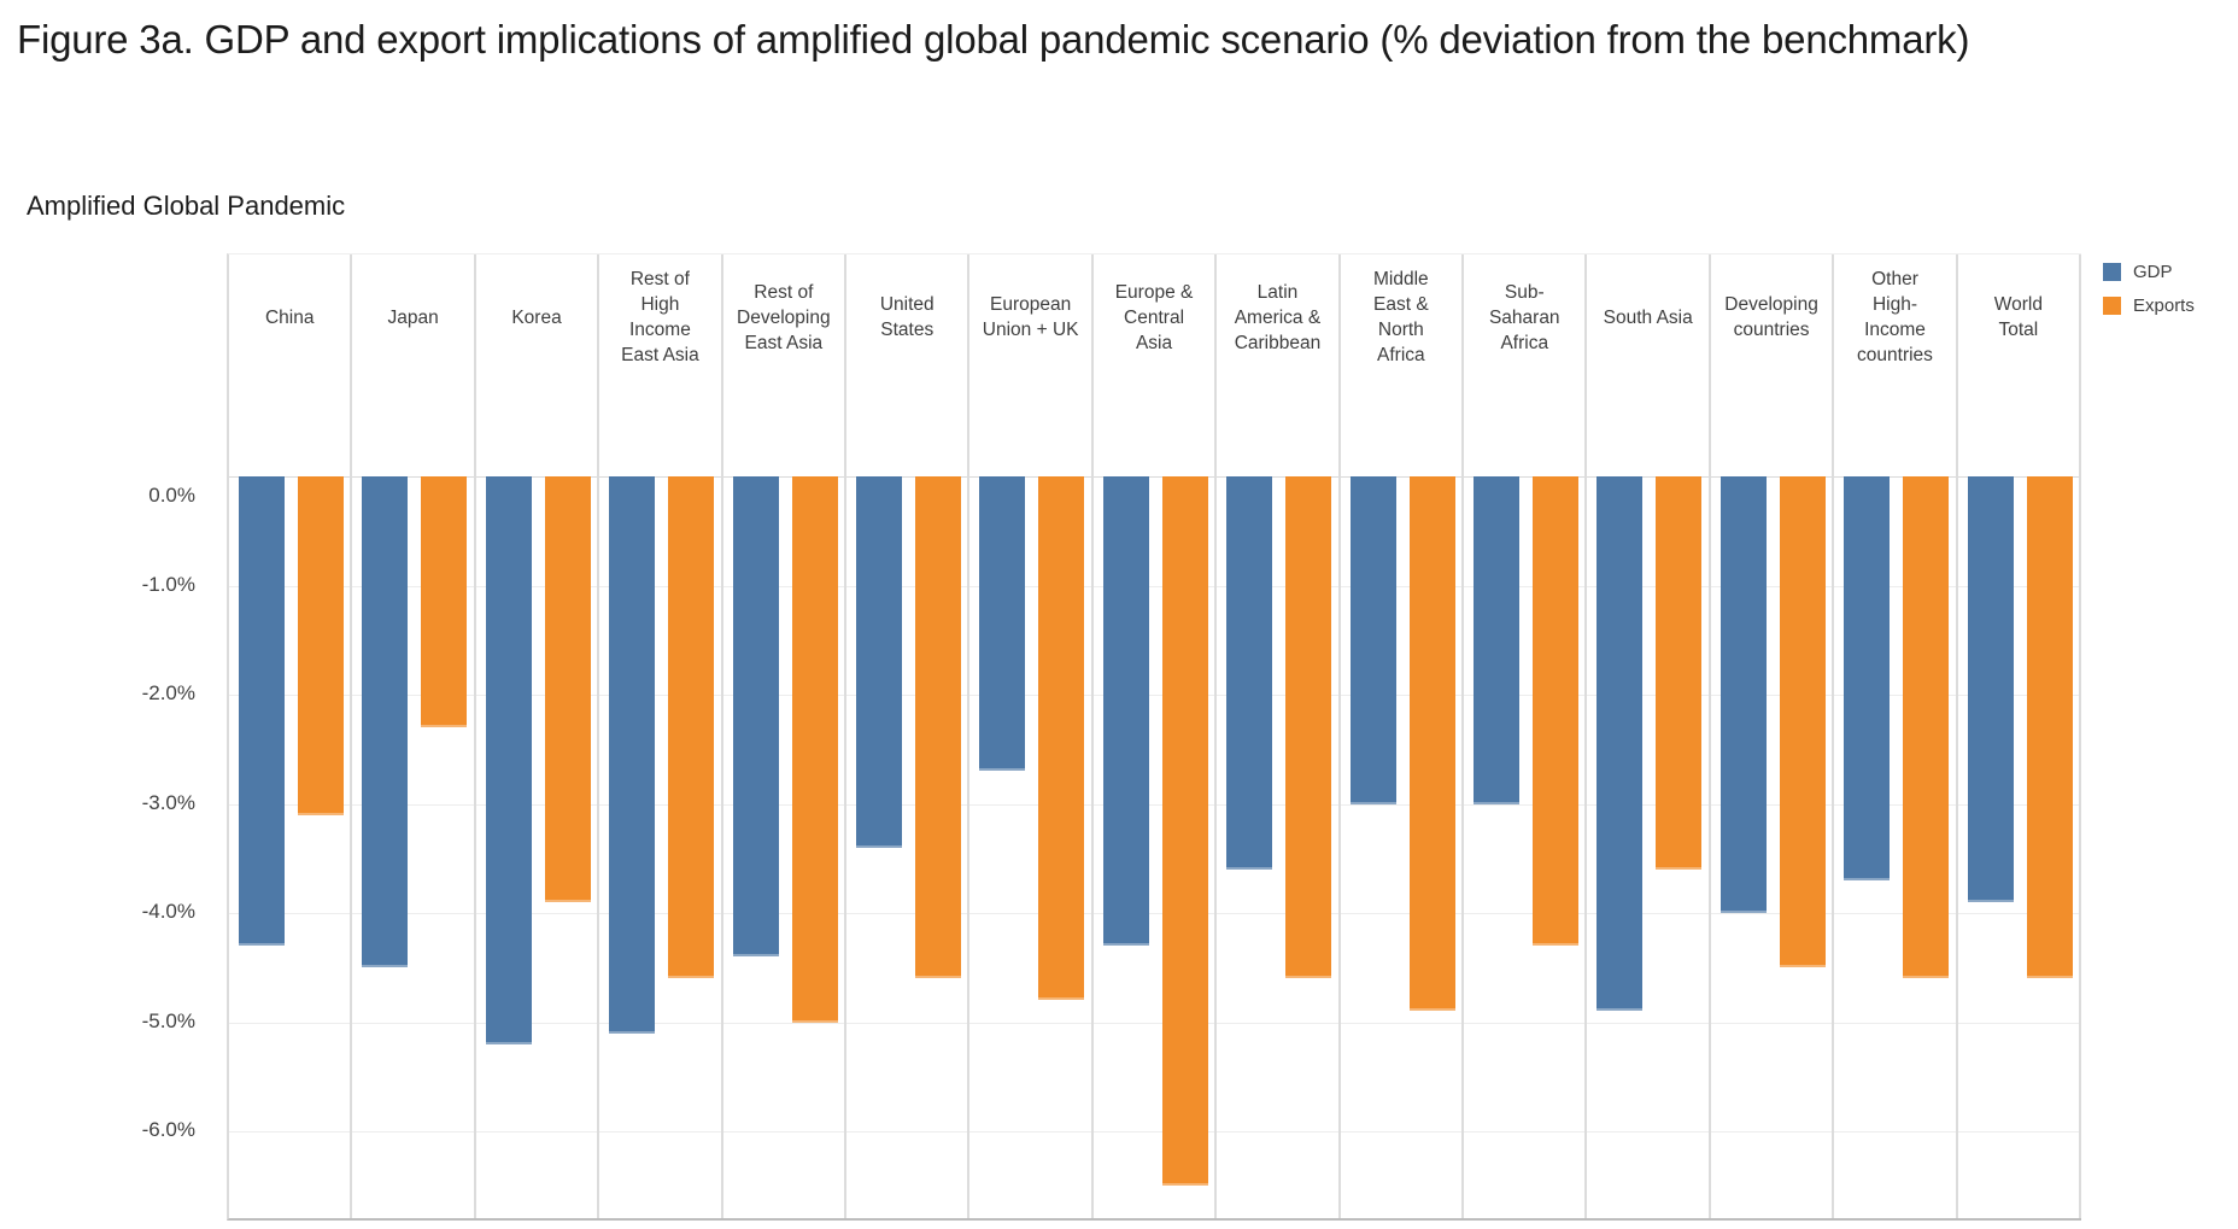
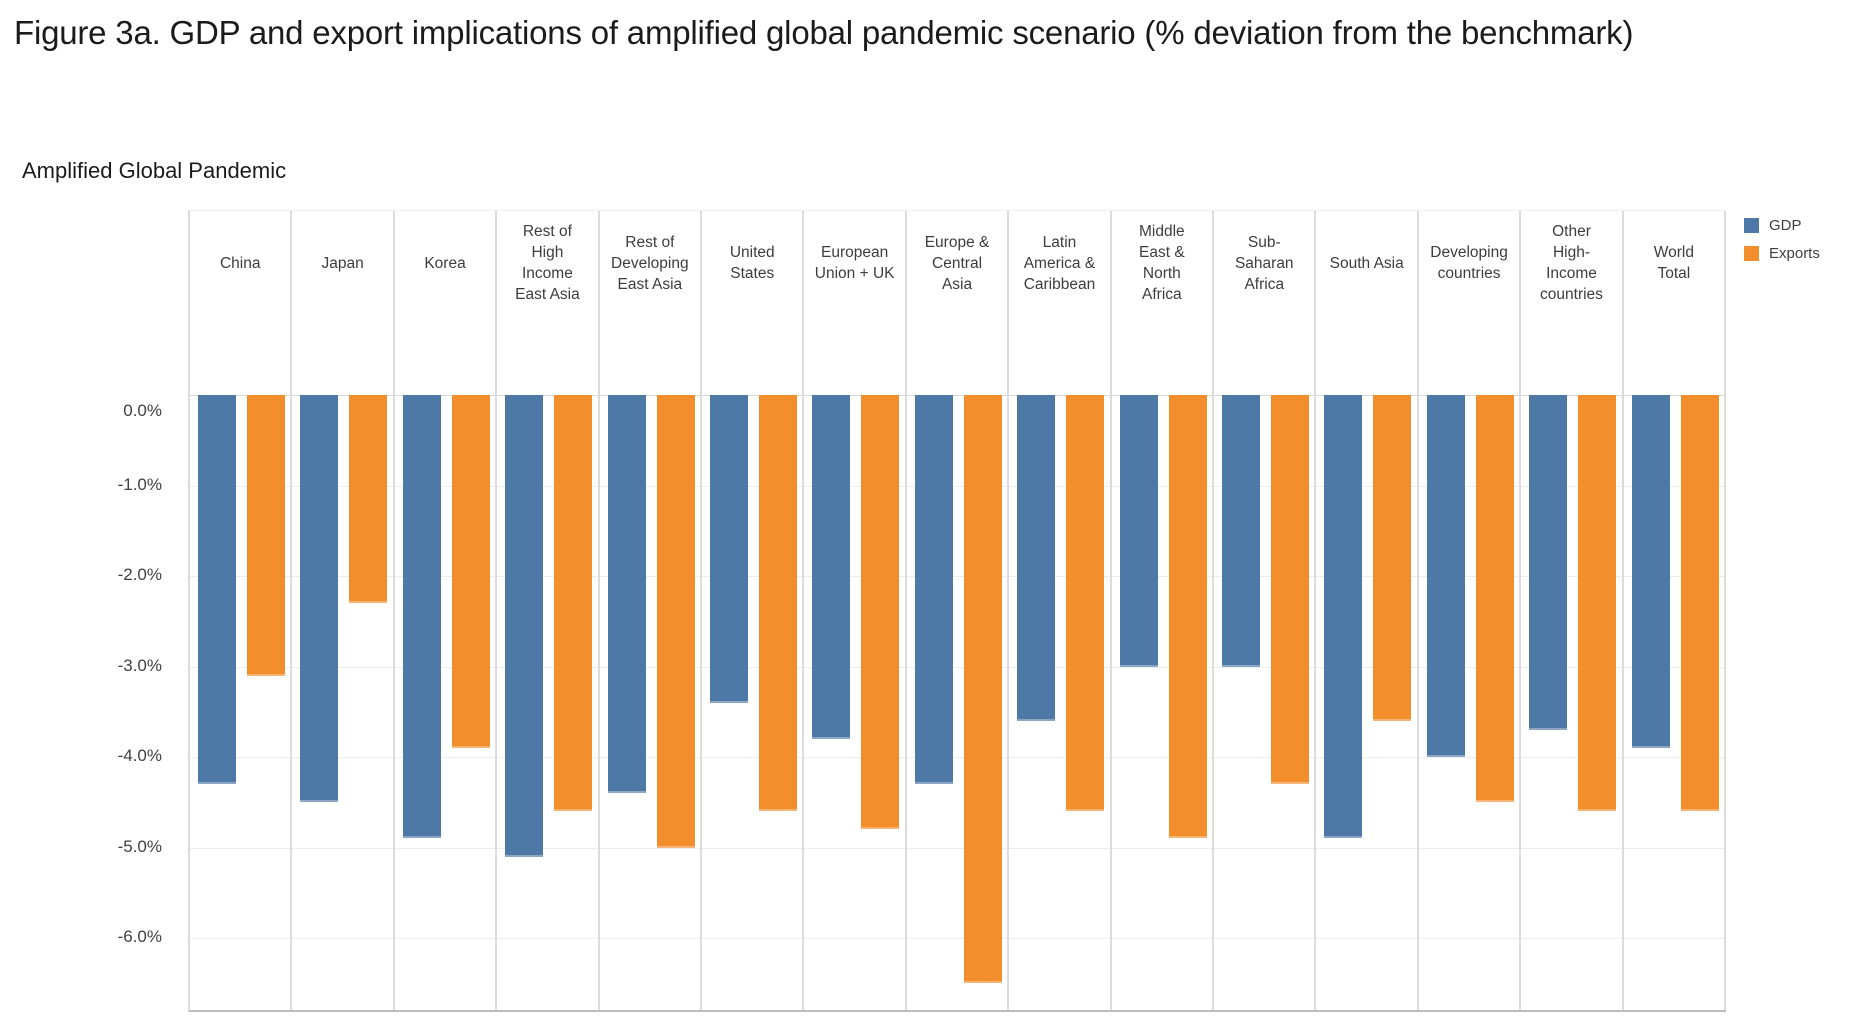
GDP/Korea: -5.2% -> -4.9%
GDP/European Union + UK: -2.7% -> -3.8%
